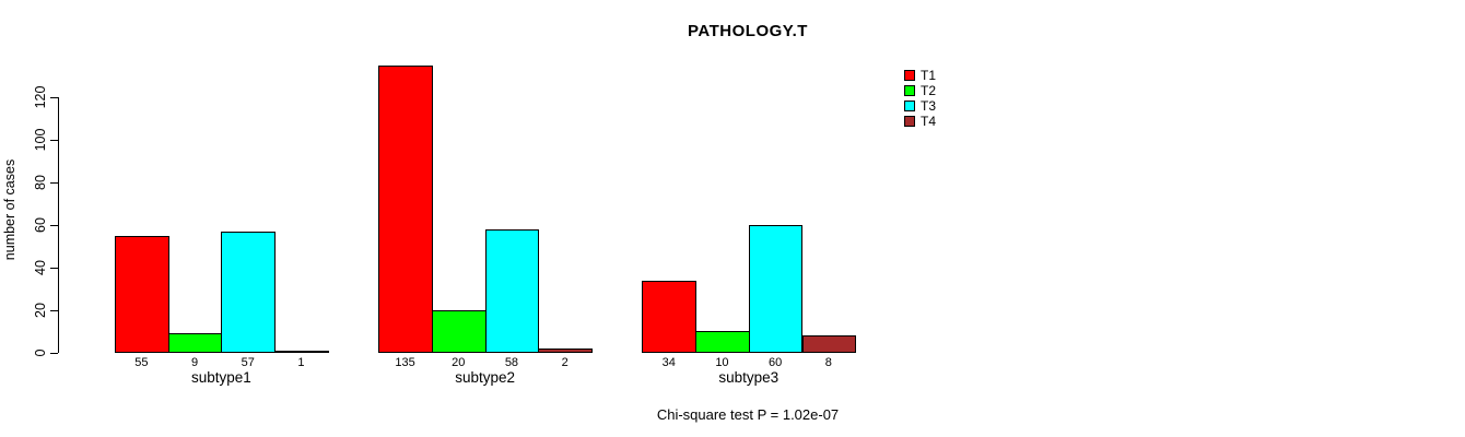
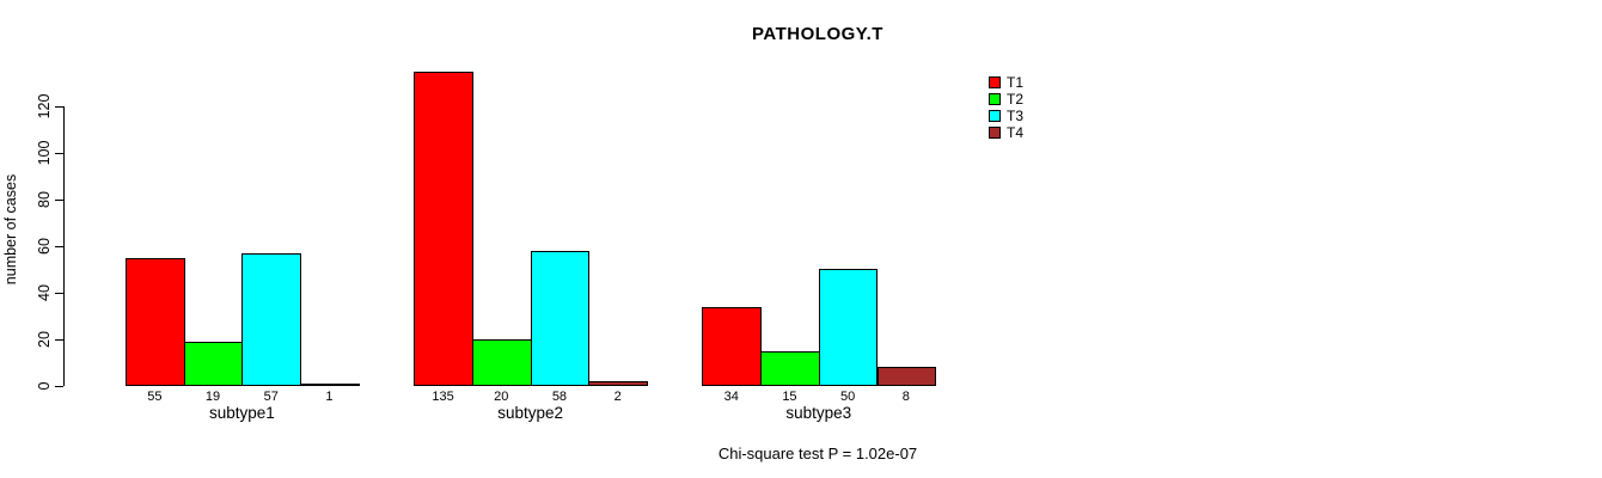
T2/subtype1: 9 -> 19
T2/subtype3: 10 -> 15
T3/subtype3: 60 -> 50
